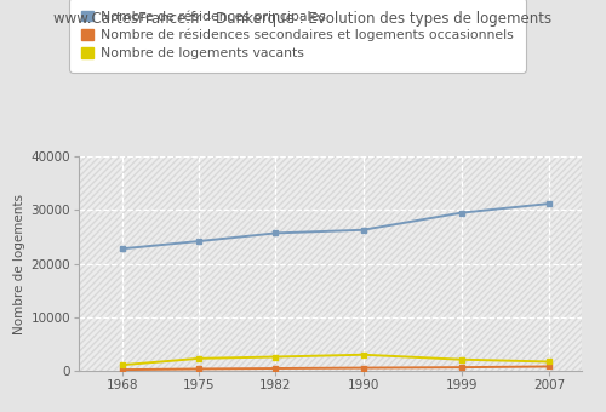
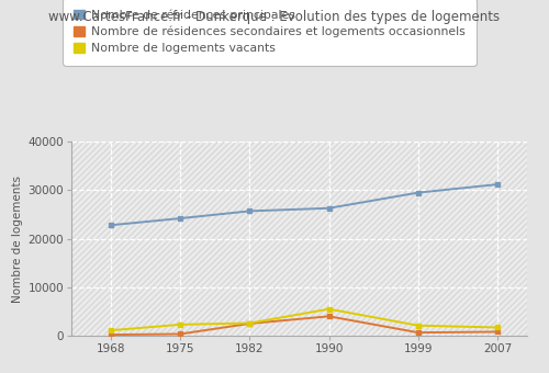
Nombre de résidences secondaires et logements occasionnels/1982: 400 -> 2500
Nombre de résidences secondaires et logements occasionnels/1990: 600 -> 4000
Nombre de logements vacants/1990: 3000 -> 5500
